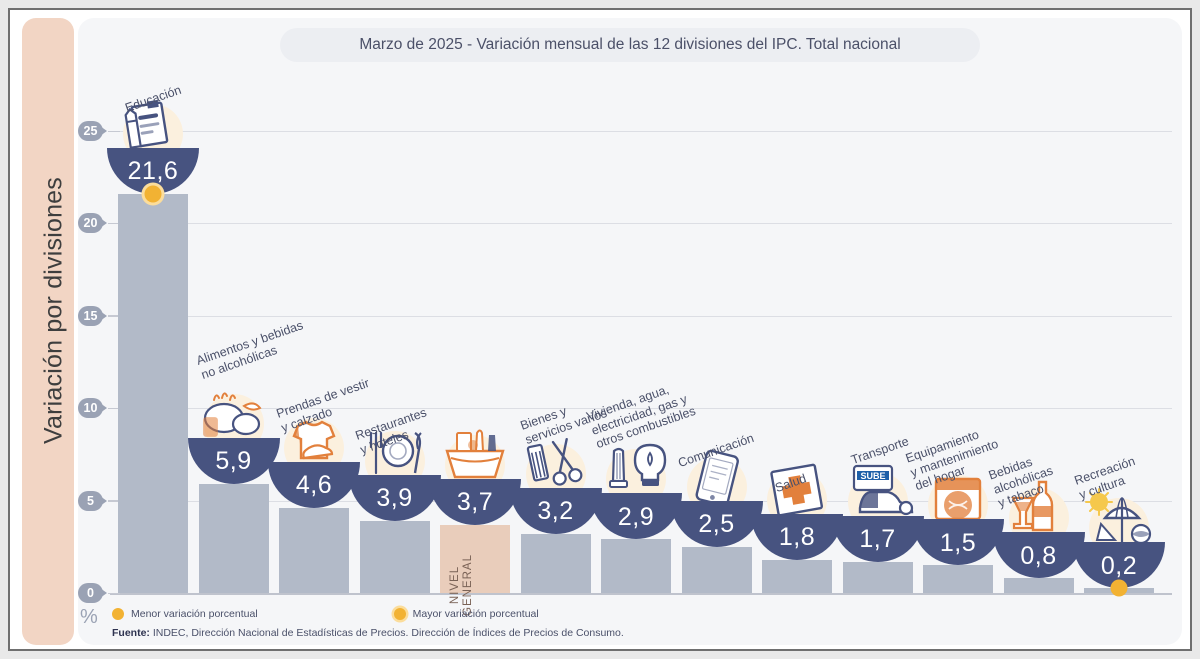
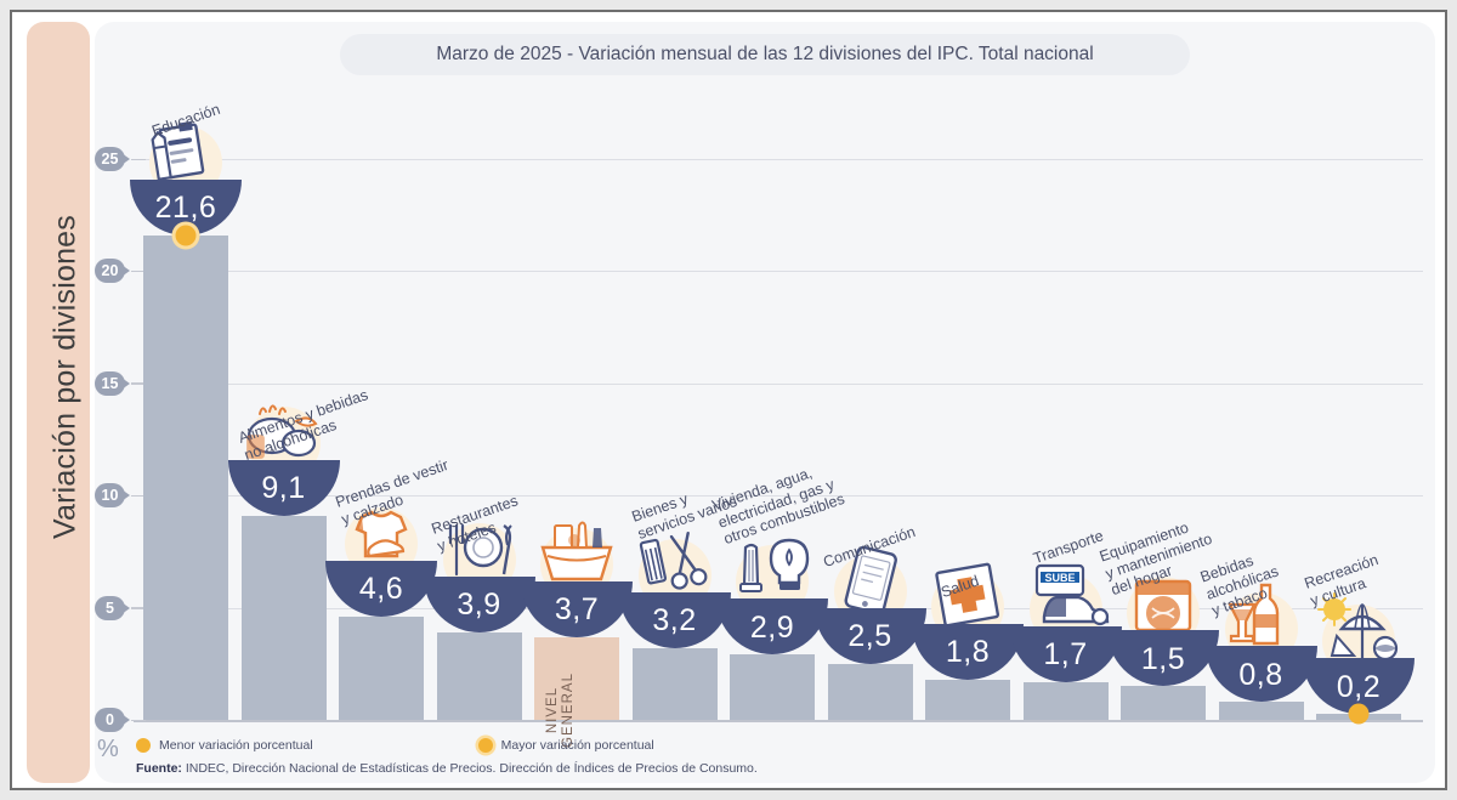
Alimentos y bebidas no alcohólicas: 5,9 -> 9,1
